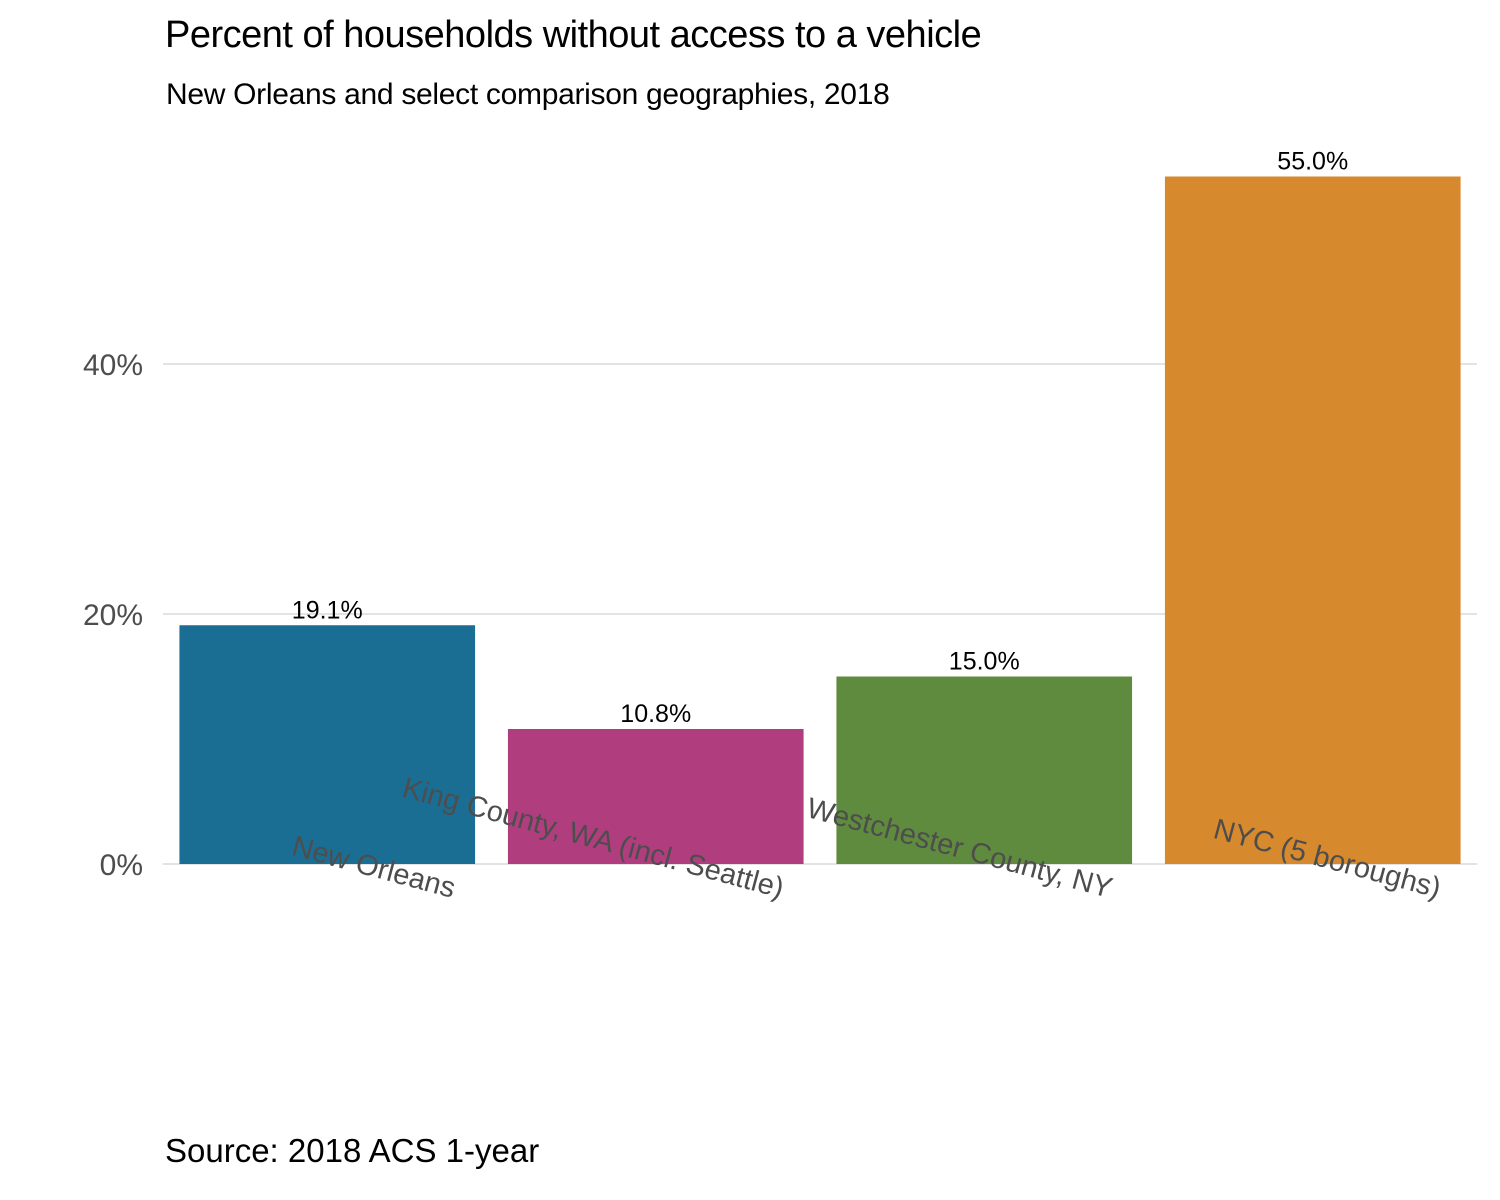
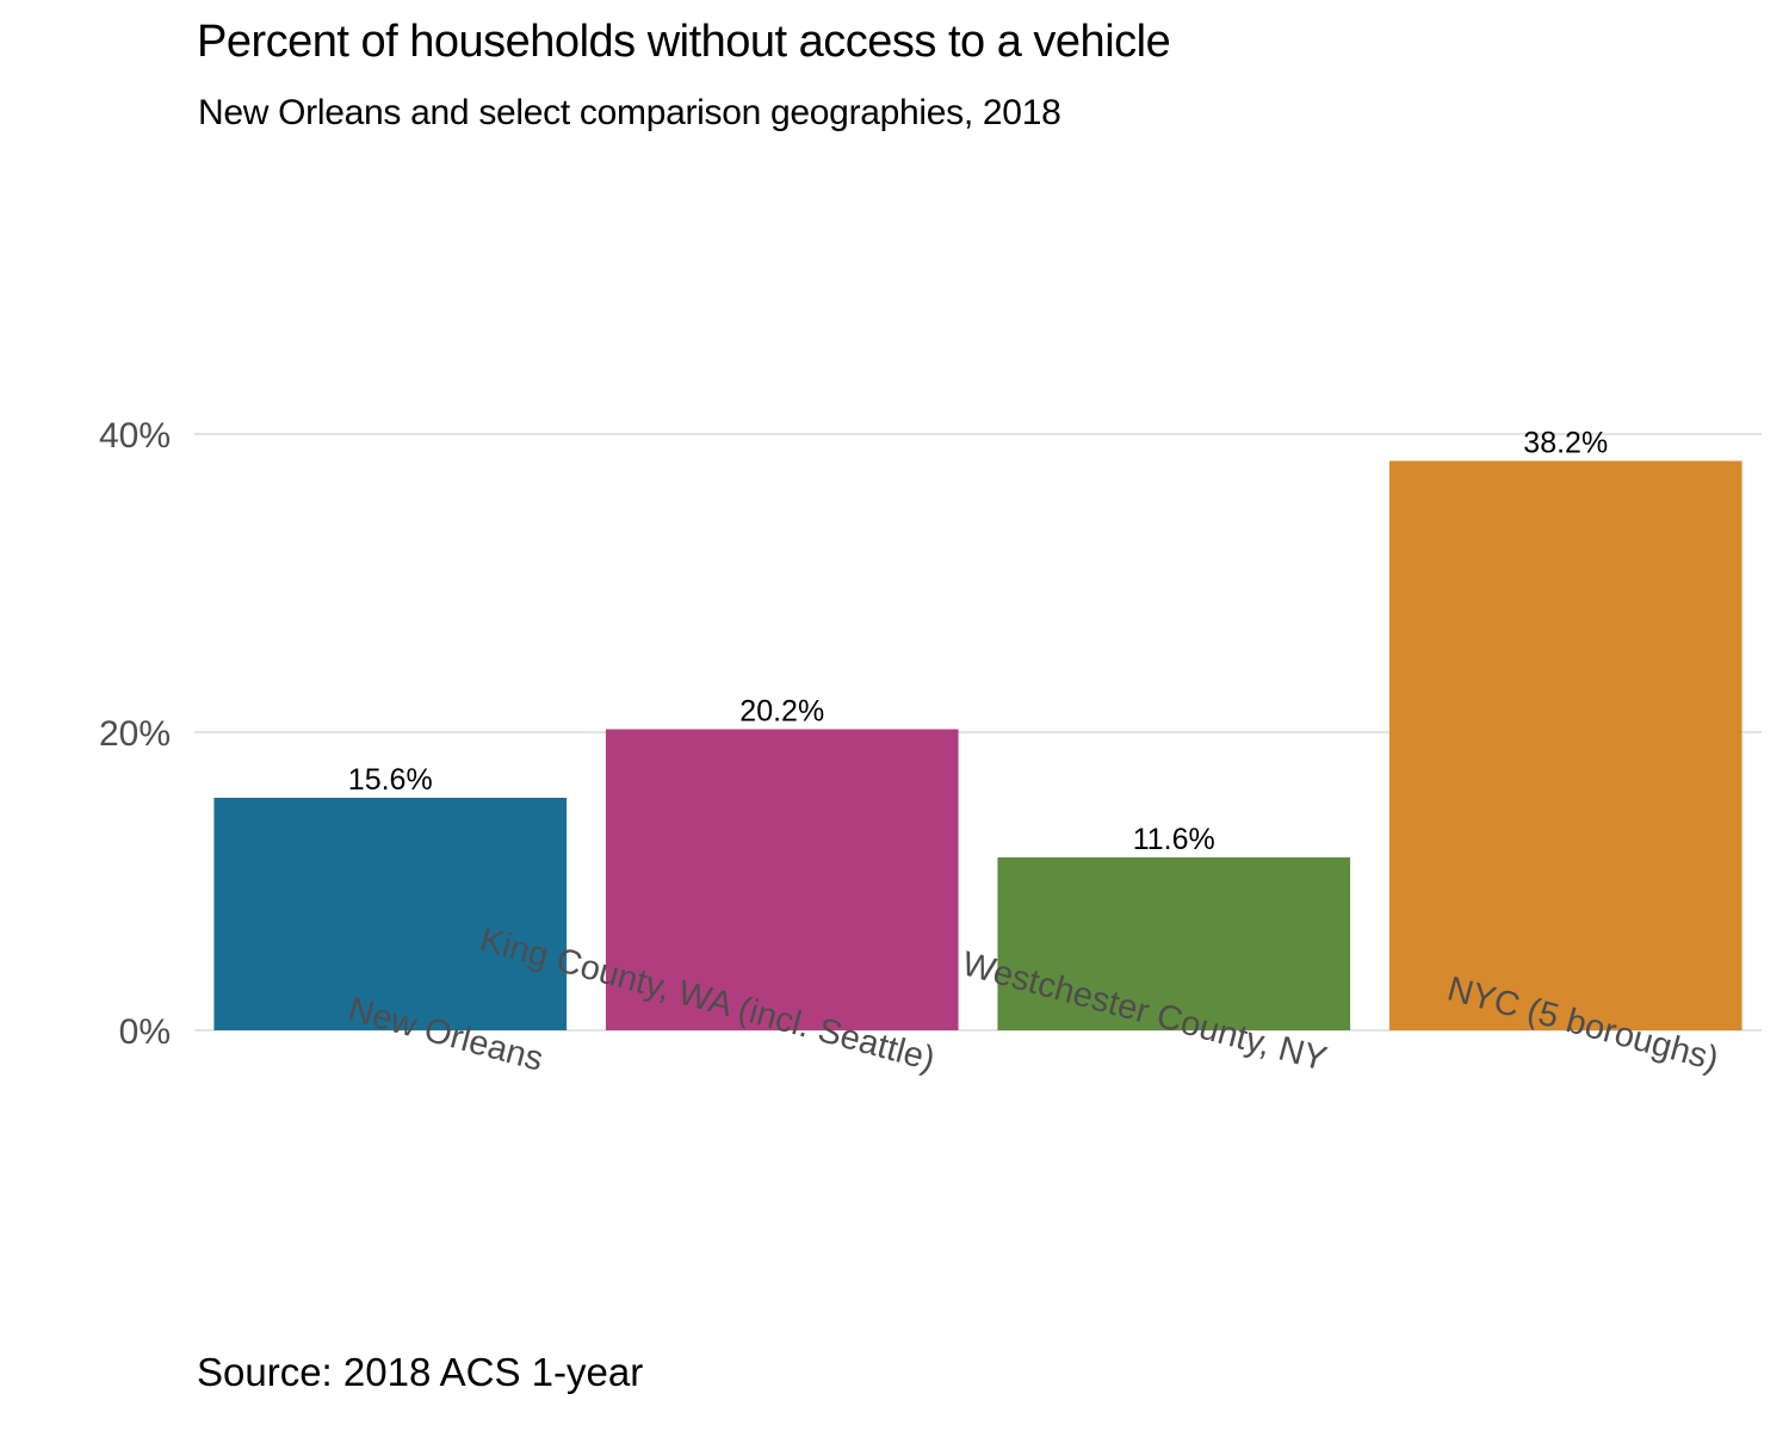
New Orleans: 19.1% -> 15.6%
King County, WA (incl. Seattle): 10.8% -> 20.2%
Westchester County, NY: 15.0% -> 11.6%
NYC (5 boroughs): 55.0% -> 38.2%
